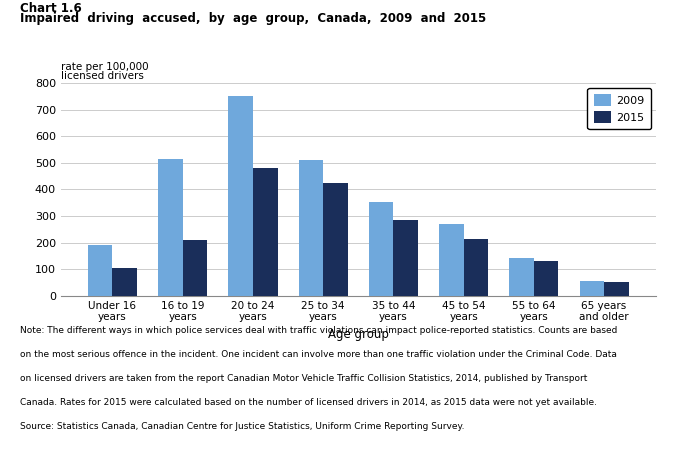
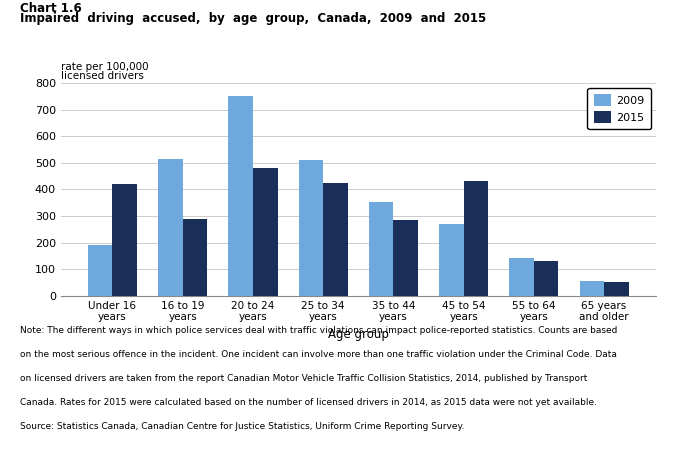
2015/Under 16 years: 103 -> 420
2015/16 to 19 years: 208 -> 290
2015/45 to 54 years: 215 -> 430
